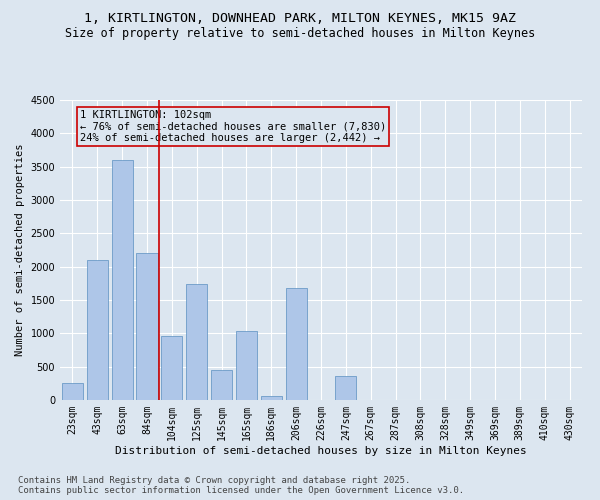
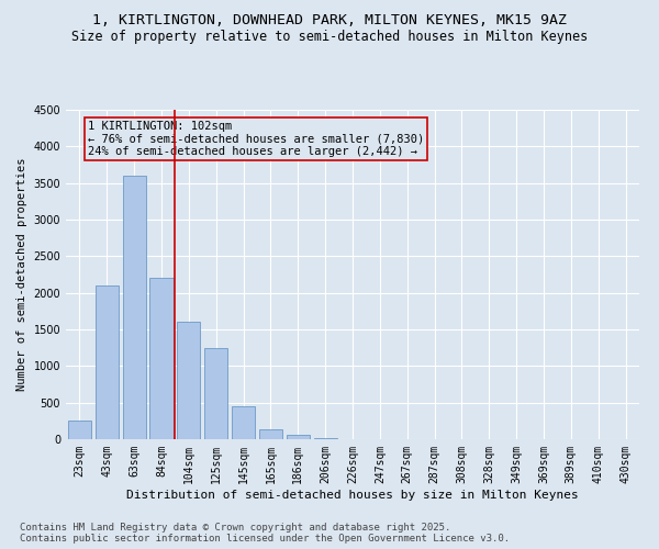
104sqm: 960 -> 1600
125sqm: 1740 -> 1250
165sqm: 1040 -> 130
206sqm: 1680 -> 20
247sqm: 360 -> 0
